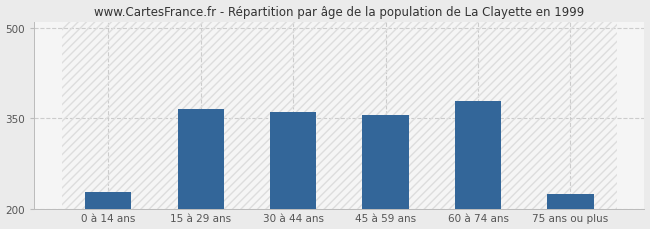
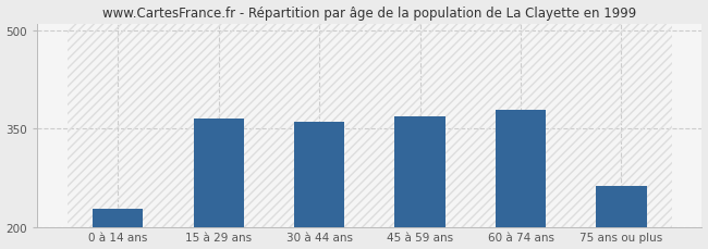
45 à 59 ans: 355 -> 368
75 ans ou plus: 224 -> 262
